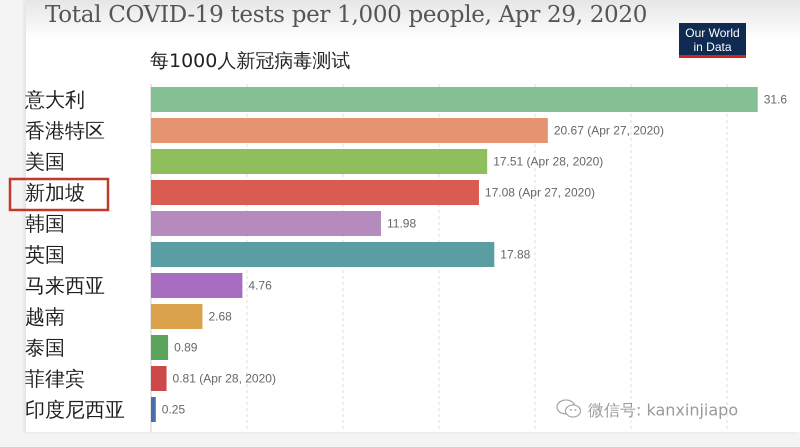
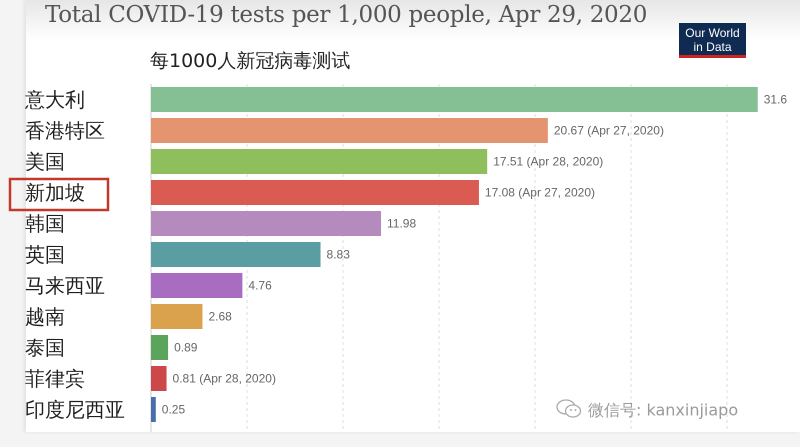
英国: 17.88 -> 8.83
